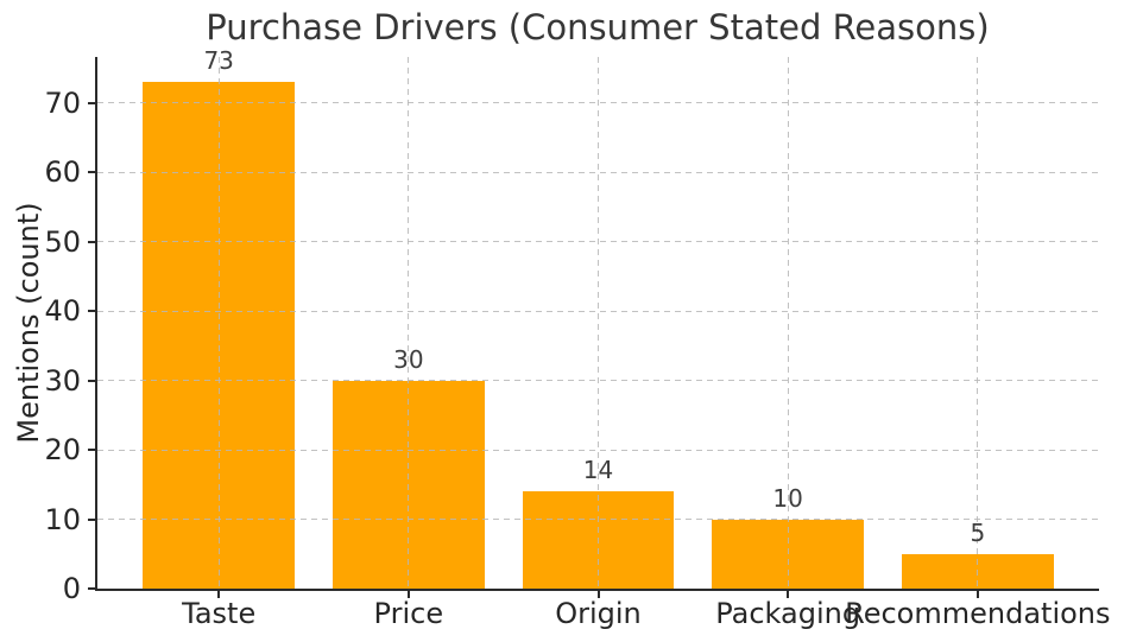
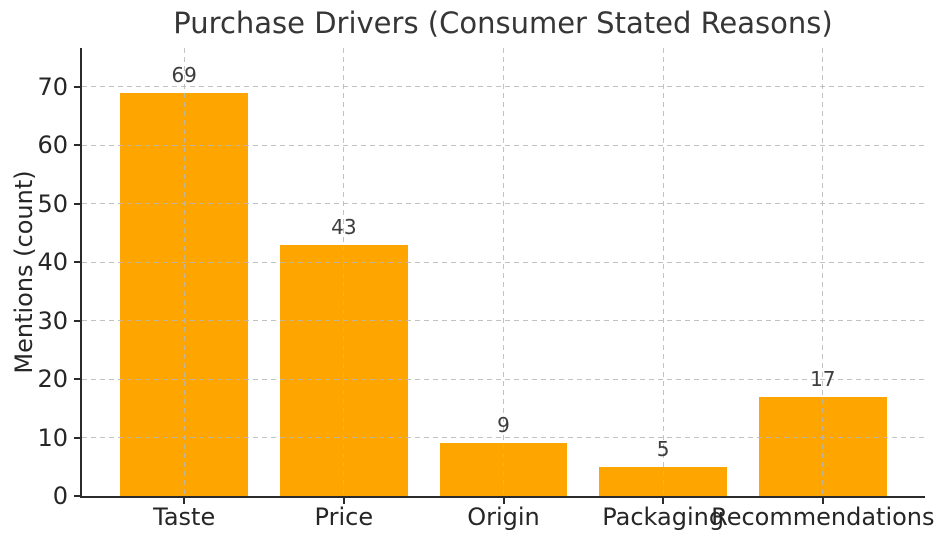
Taste: 73 -> 69
Price: 30 -> 43
Origin: 14 -> 9
Packaging: 10 -> 5
Recommendations: 5 -> 17
